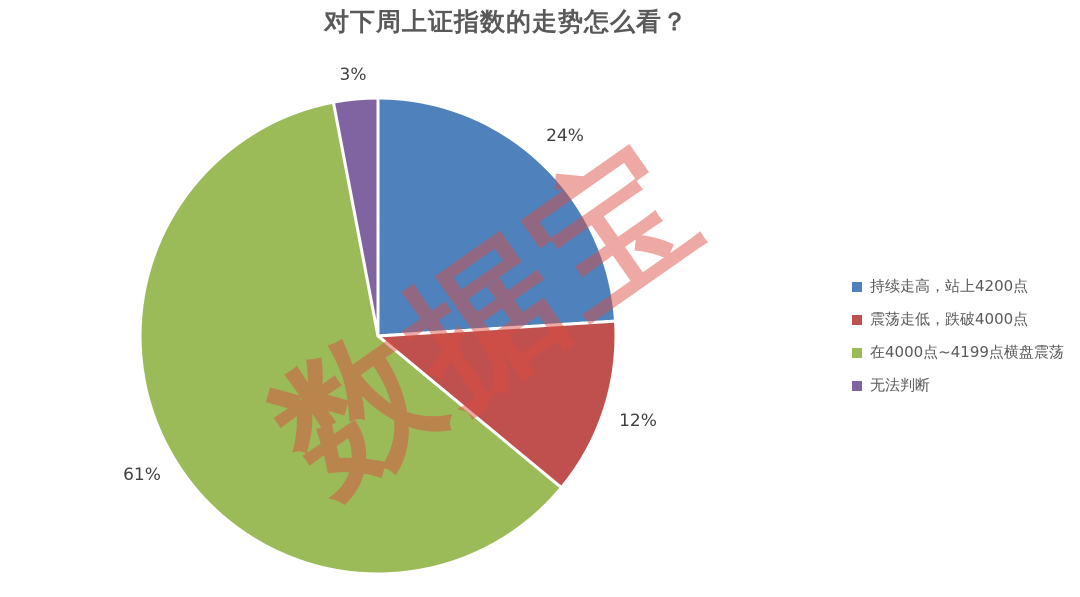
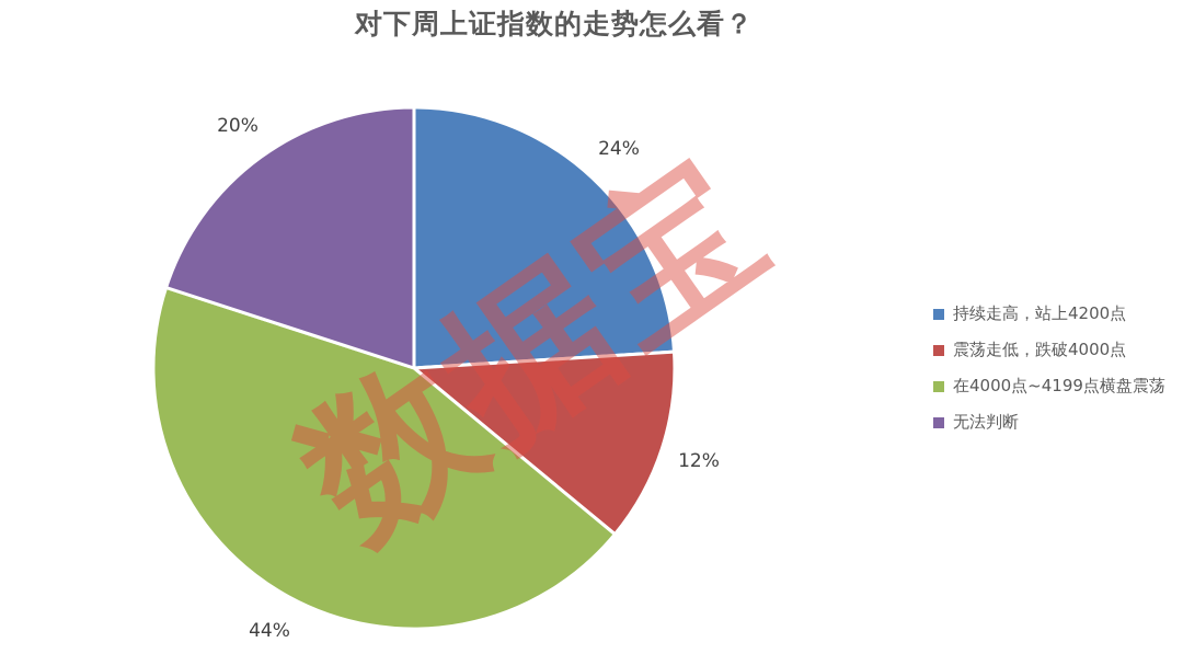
在4000点~4199点横盘震荡: 61% -> 44%
无法判断: 3% -> 20%
